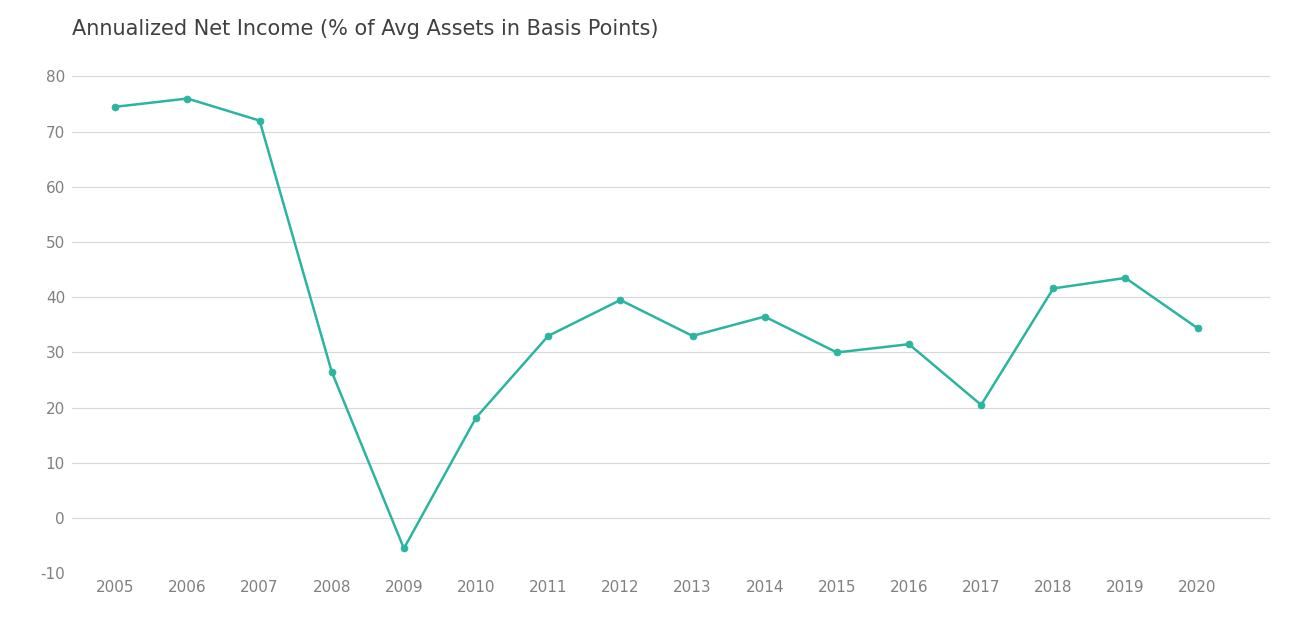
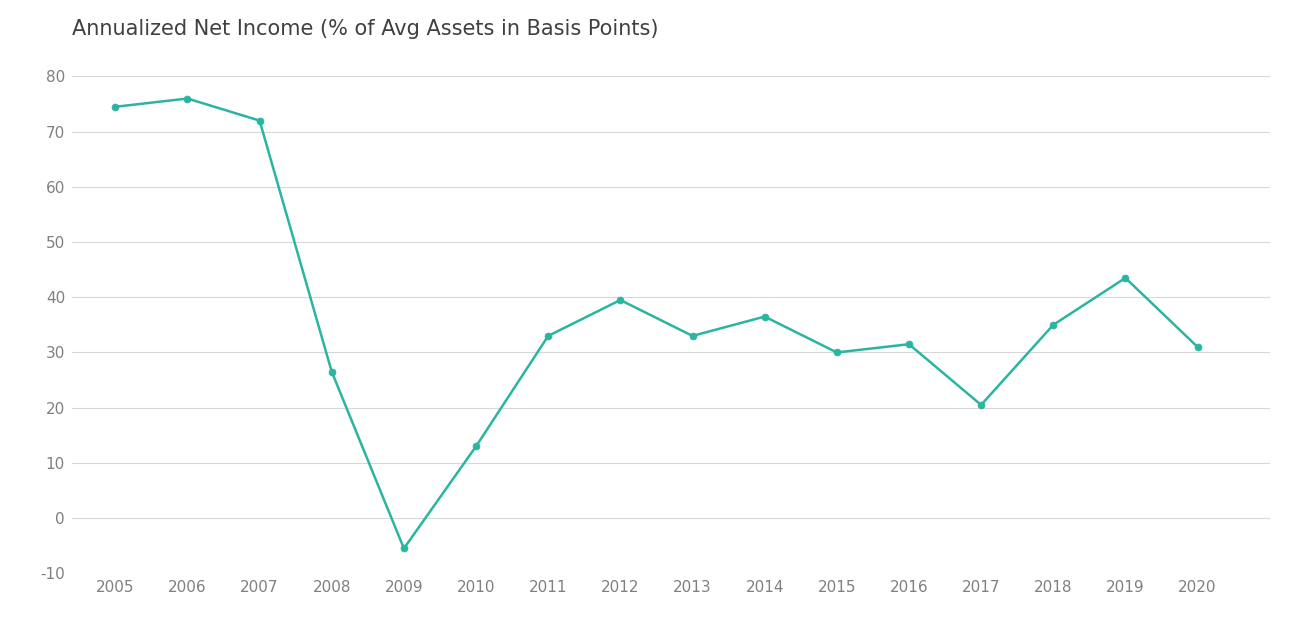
2010: 18.2 -> 13.0
2018: 41.6 -> 35.0
2020: 34.4 -> 31.0
